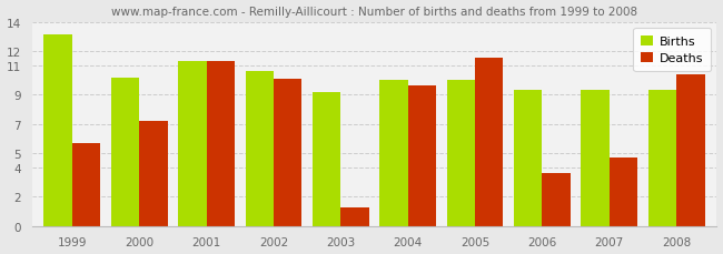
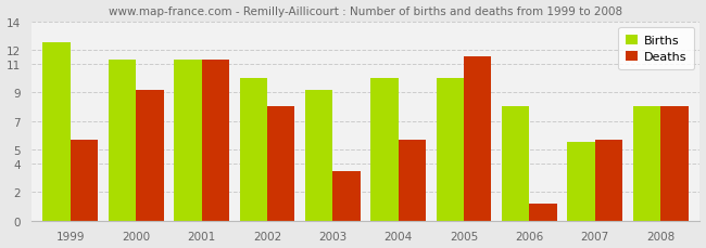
Births/1999: 13.1 -> 12.5
Births/2000: 10.2 -> 11.3
Deaths/2000: 7.2 -> 9.2
Births/2002: 10.6 -> 10.0
Deaths/2002: 10.1 -> 8.0
Deaths/2003: 1.3 -> 3.5
Deaths/2004: 9.6 -> 5.7
Births/2006: 9.3 -> 8.0
Deaths/2006: 3.6 -> 1.2
Births/2007: 9.3 -> 5.5
Deaths/2007: 4.7 -> 5.7
Births/2008: 9.3 -> 8.0
Deaths/2008: 10.4 -> 8.0
